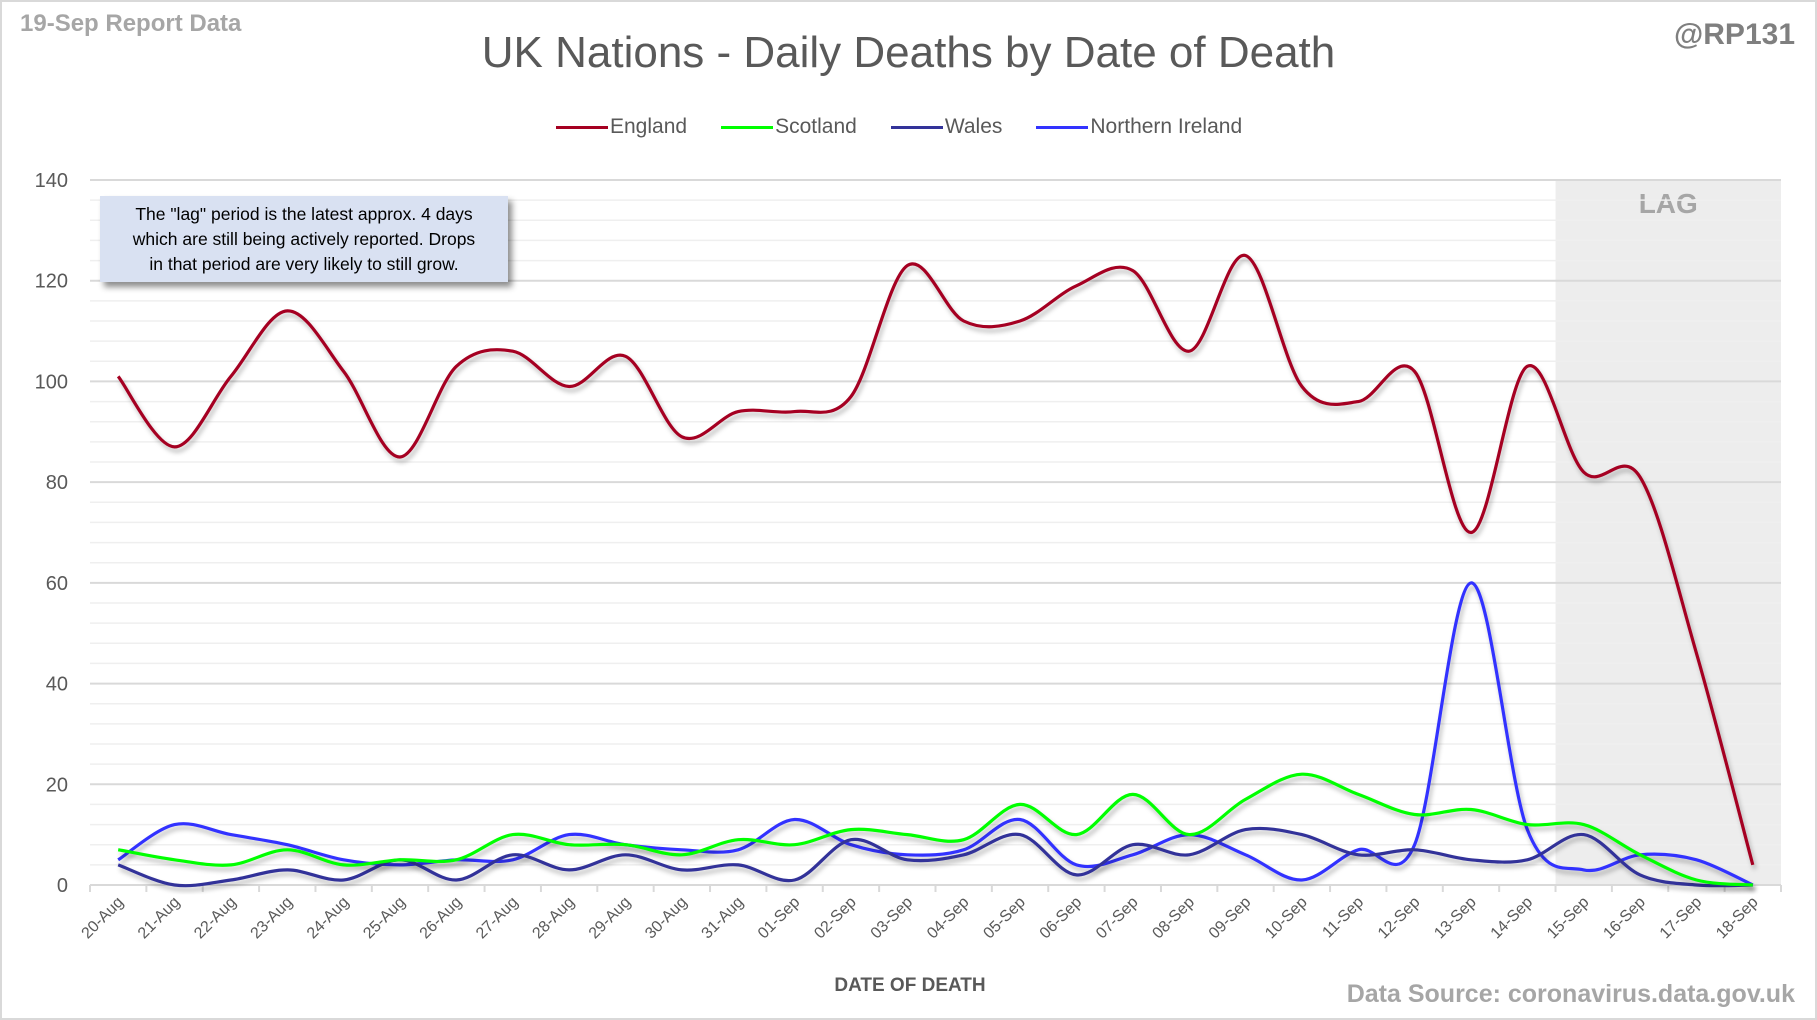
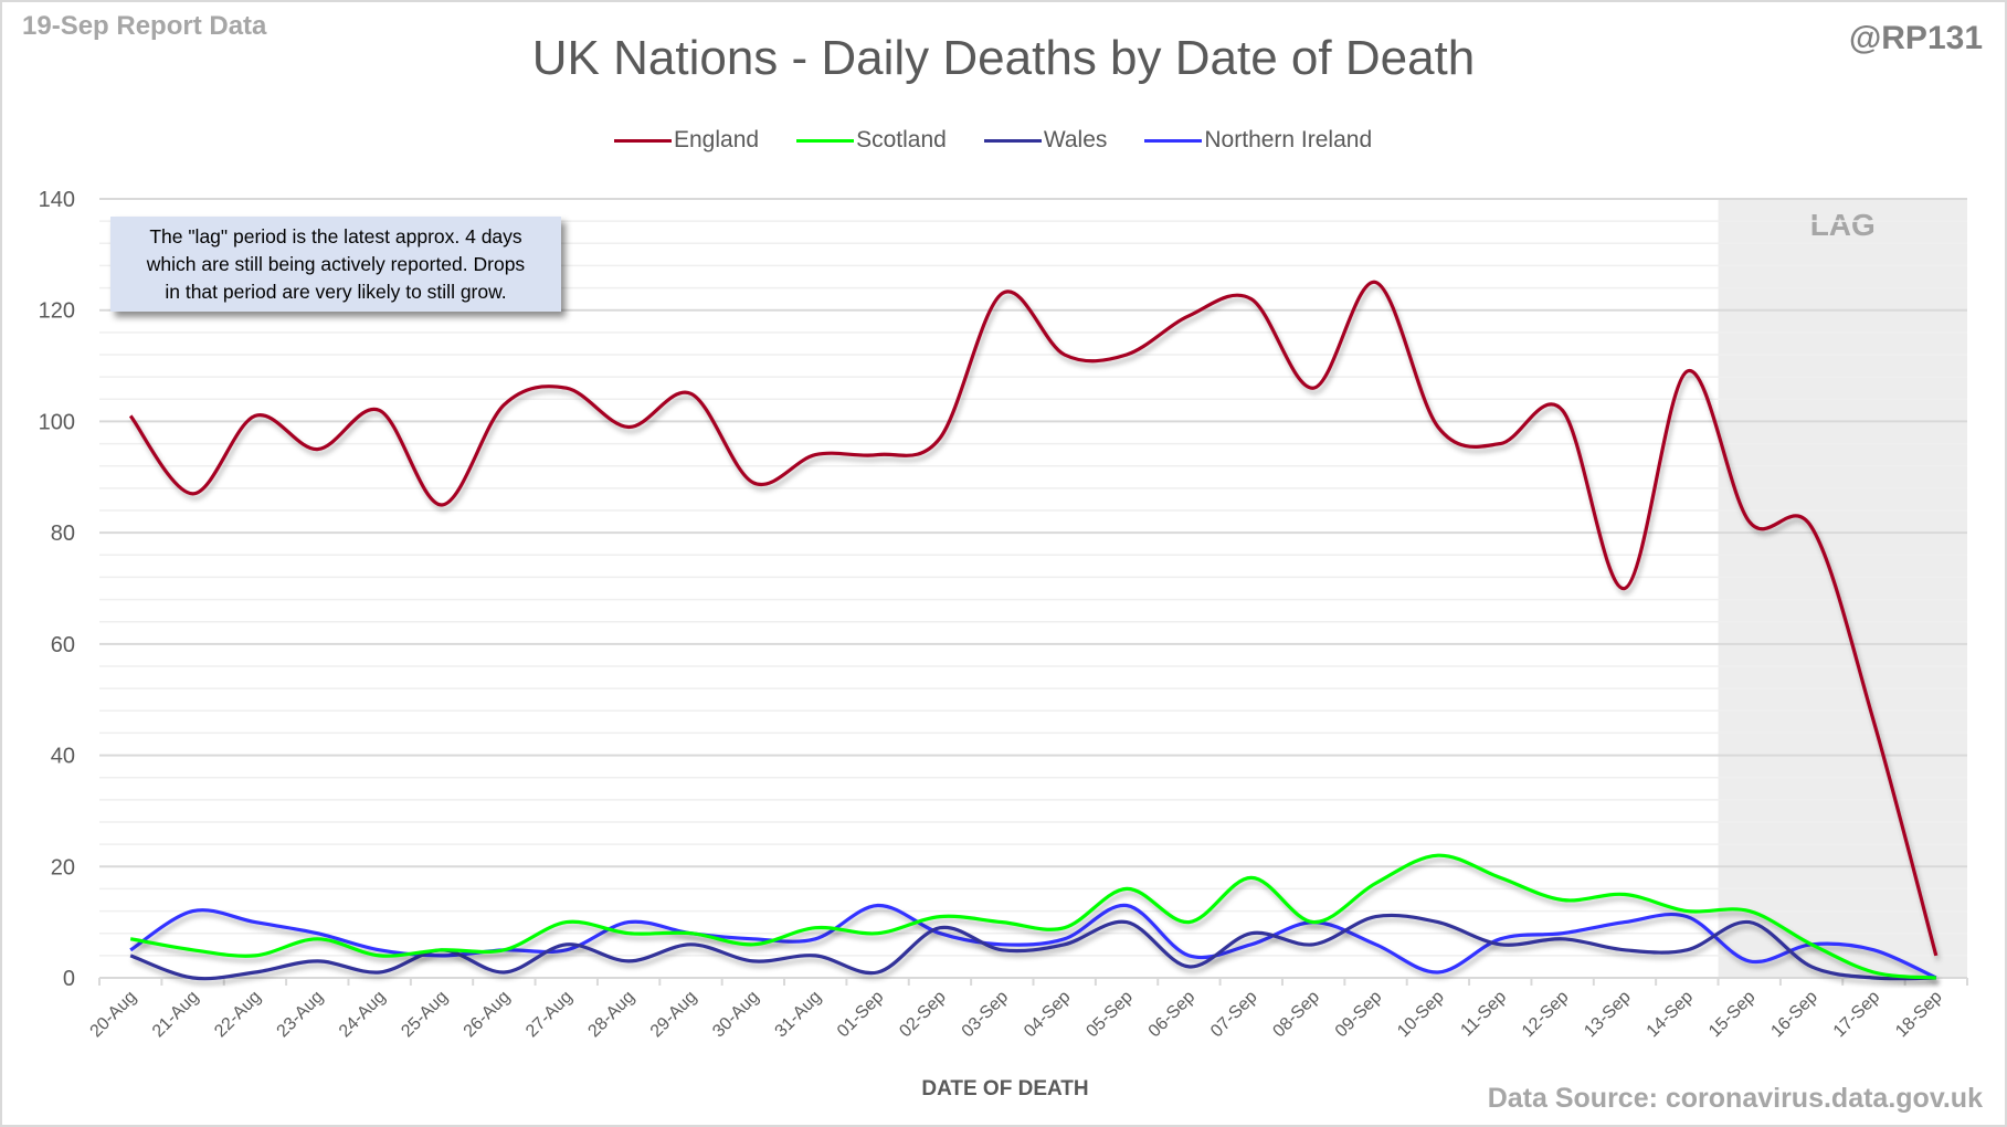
England/23-Aug: 114 -> 95
Northern Ireland/13-Sep: 60 -> 10
England/14-Sep: 103 -> 109
